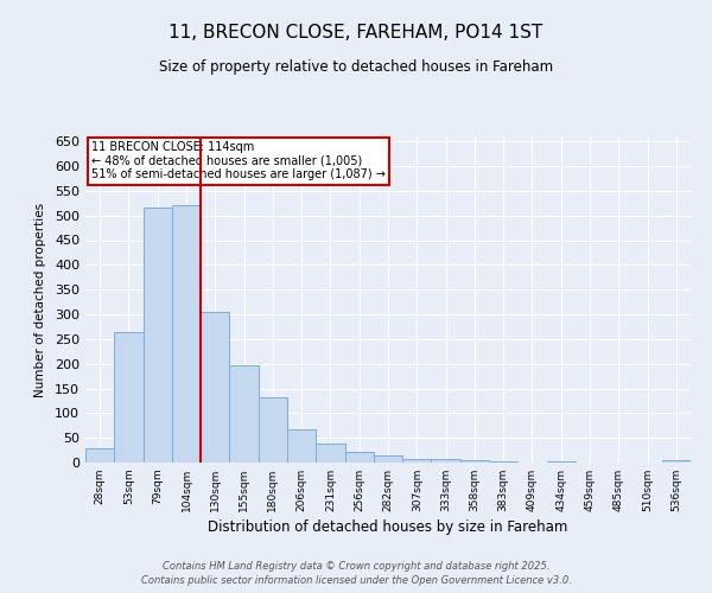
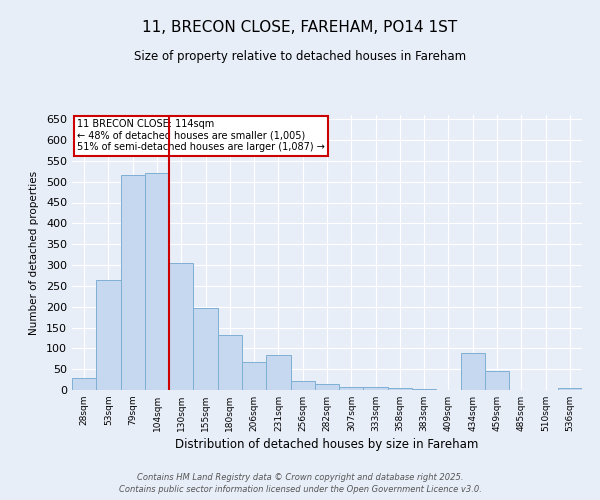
231sqm: 38 -> 85
434sqm: 3 -> 90
459sqm: 1 -> 45
